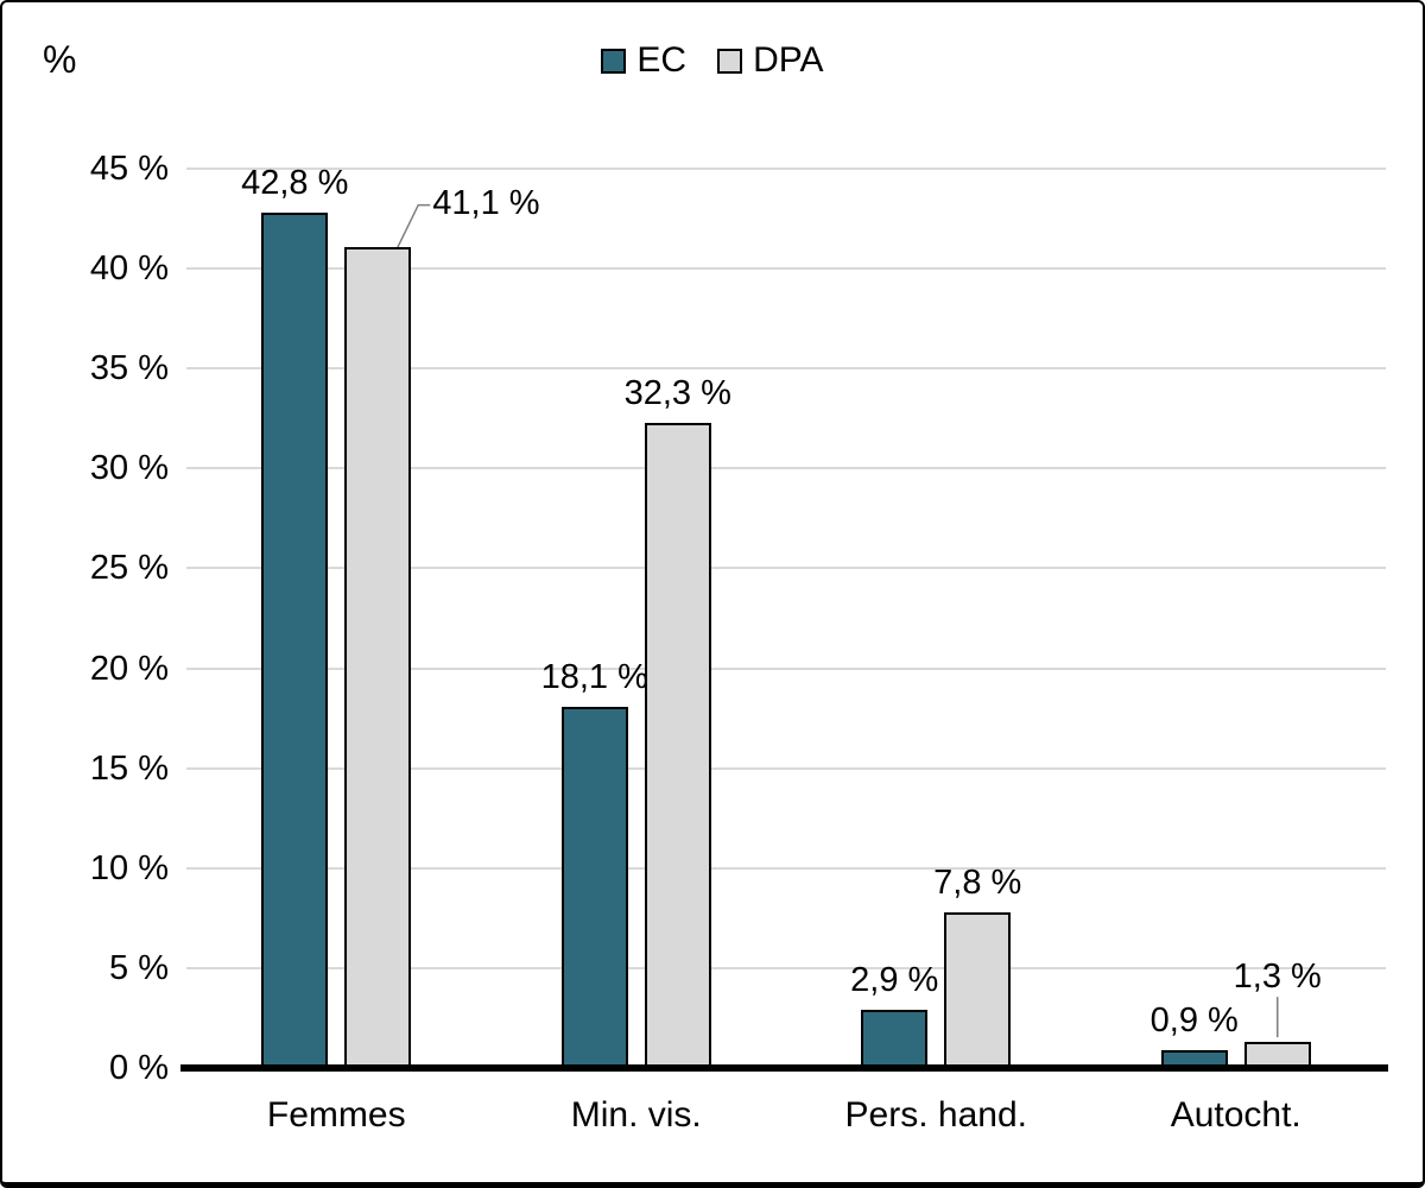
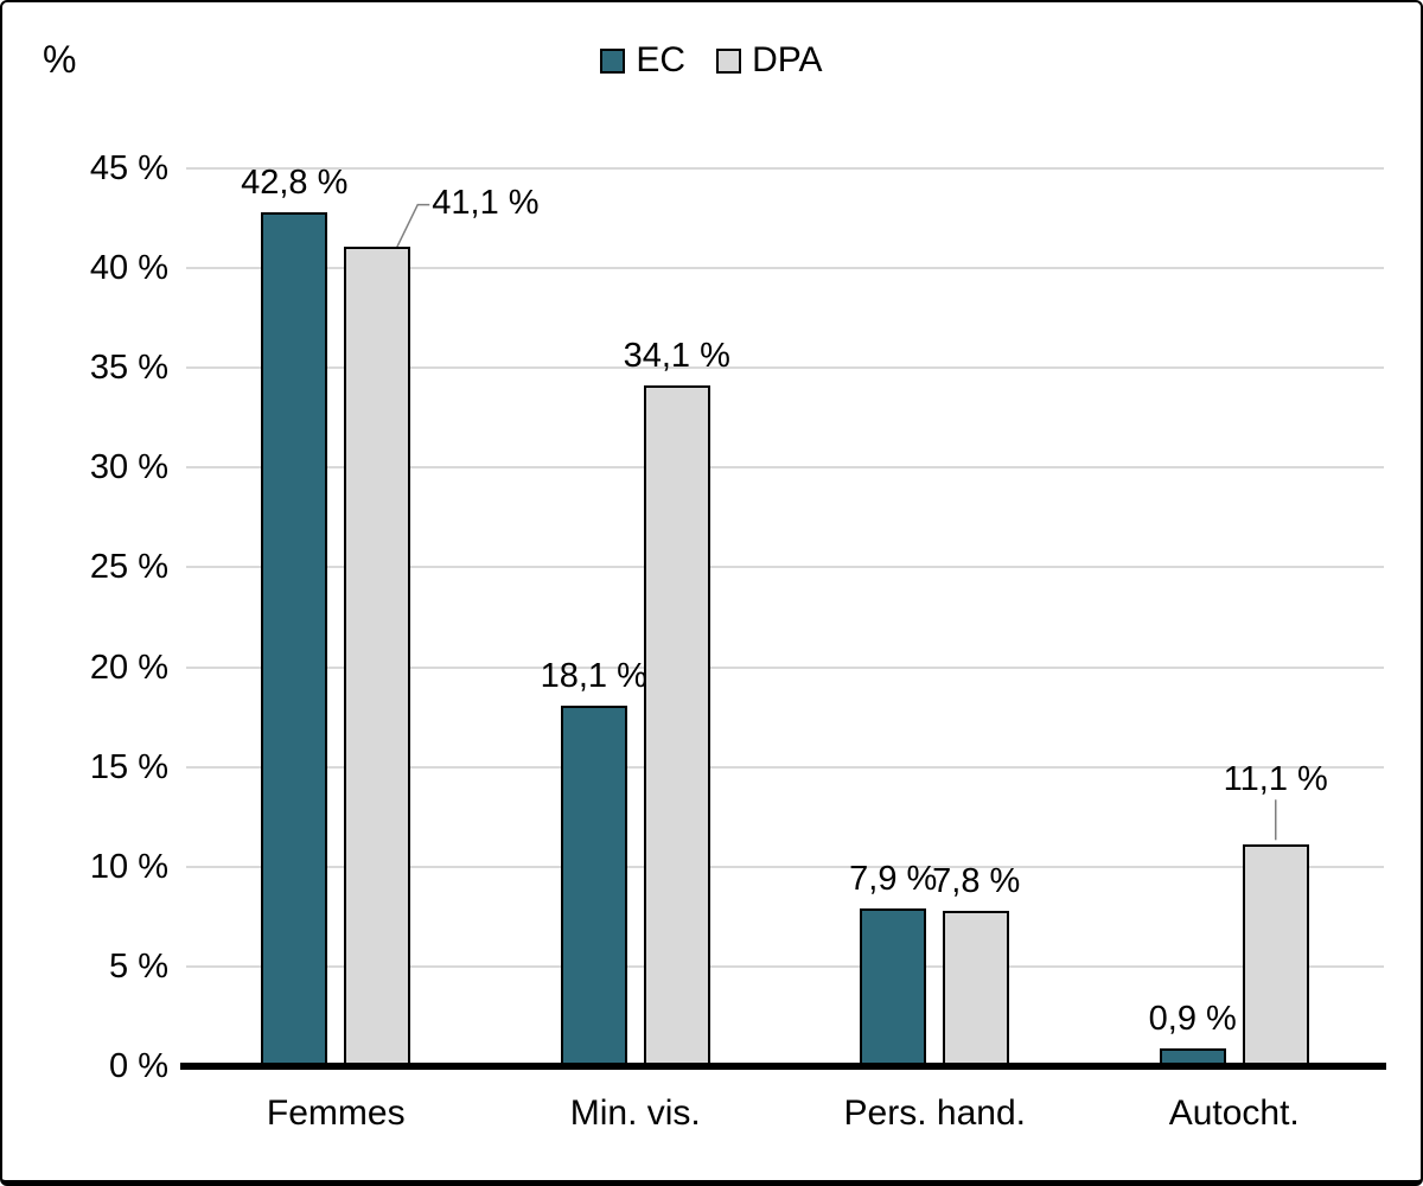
DPA/Min. vis.: 32,3 -> 34,1
EC/Pers. hand.: 2,9 -> 7,9
DPA/Autocht.: 1,3 -> 11,1
